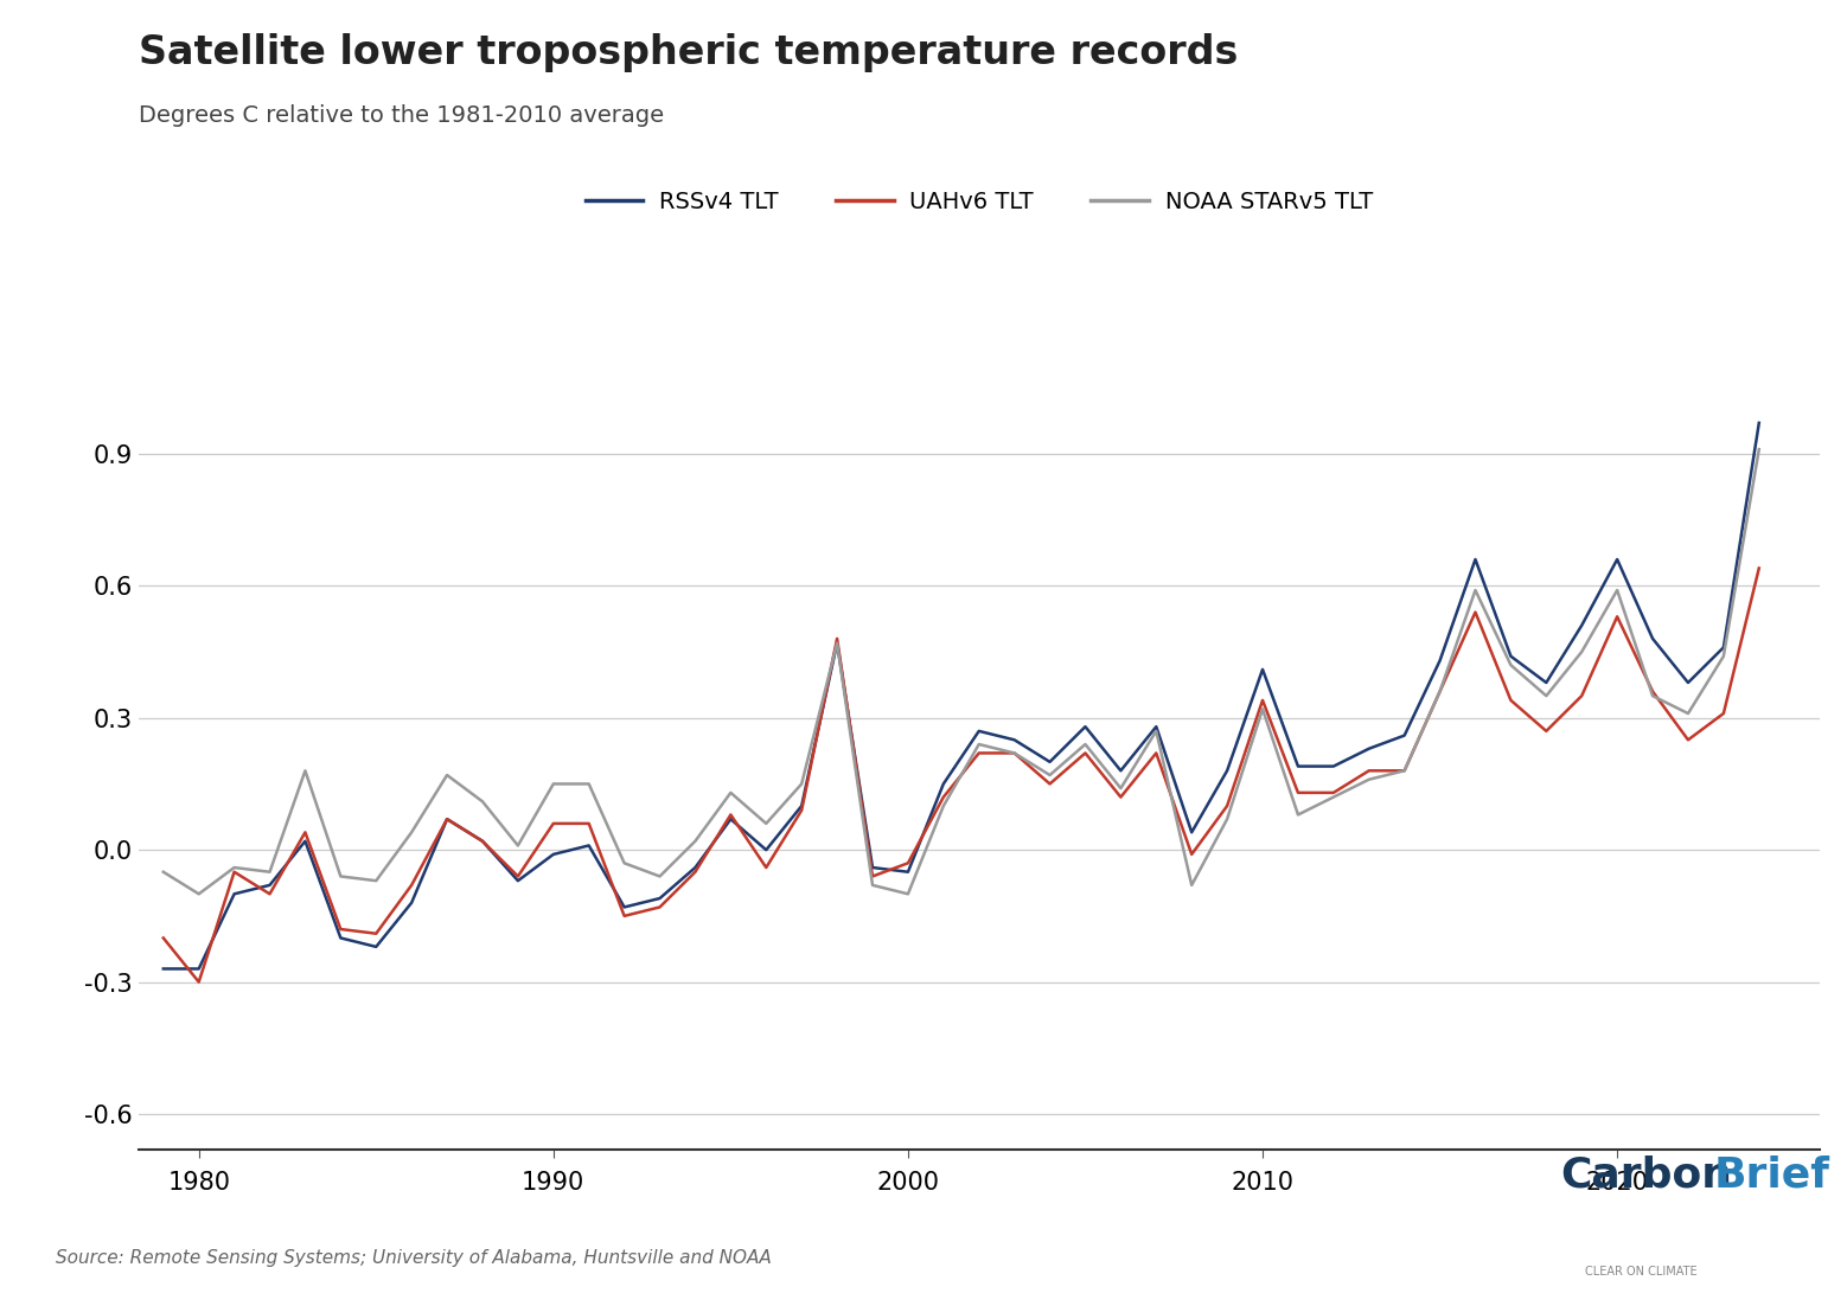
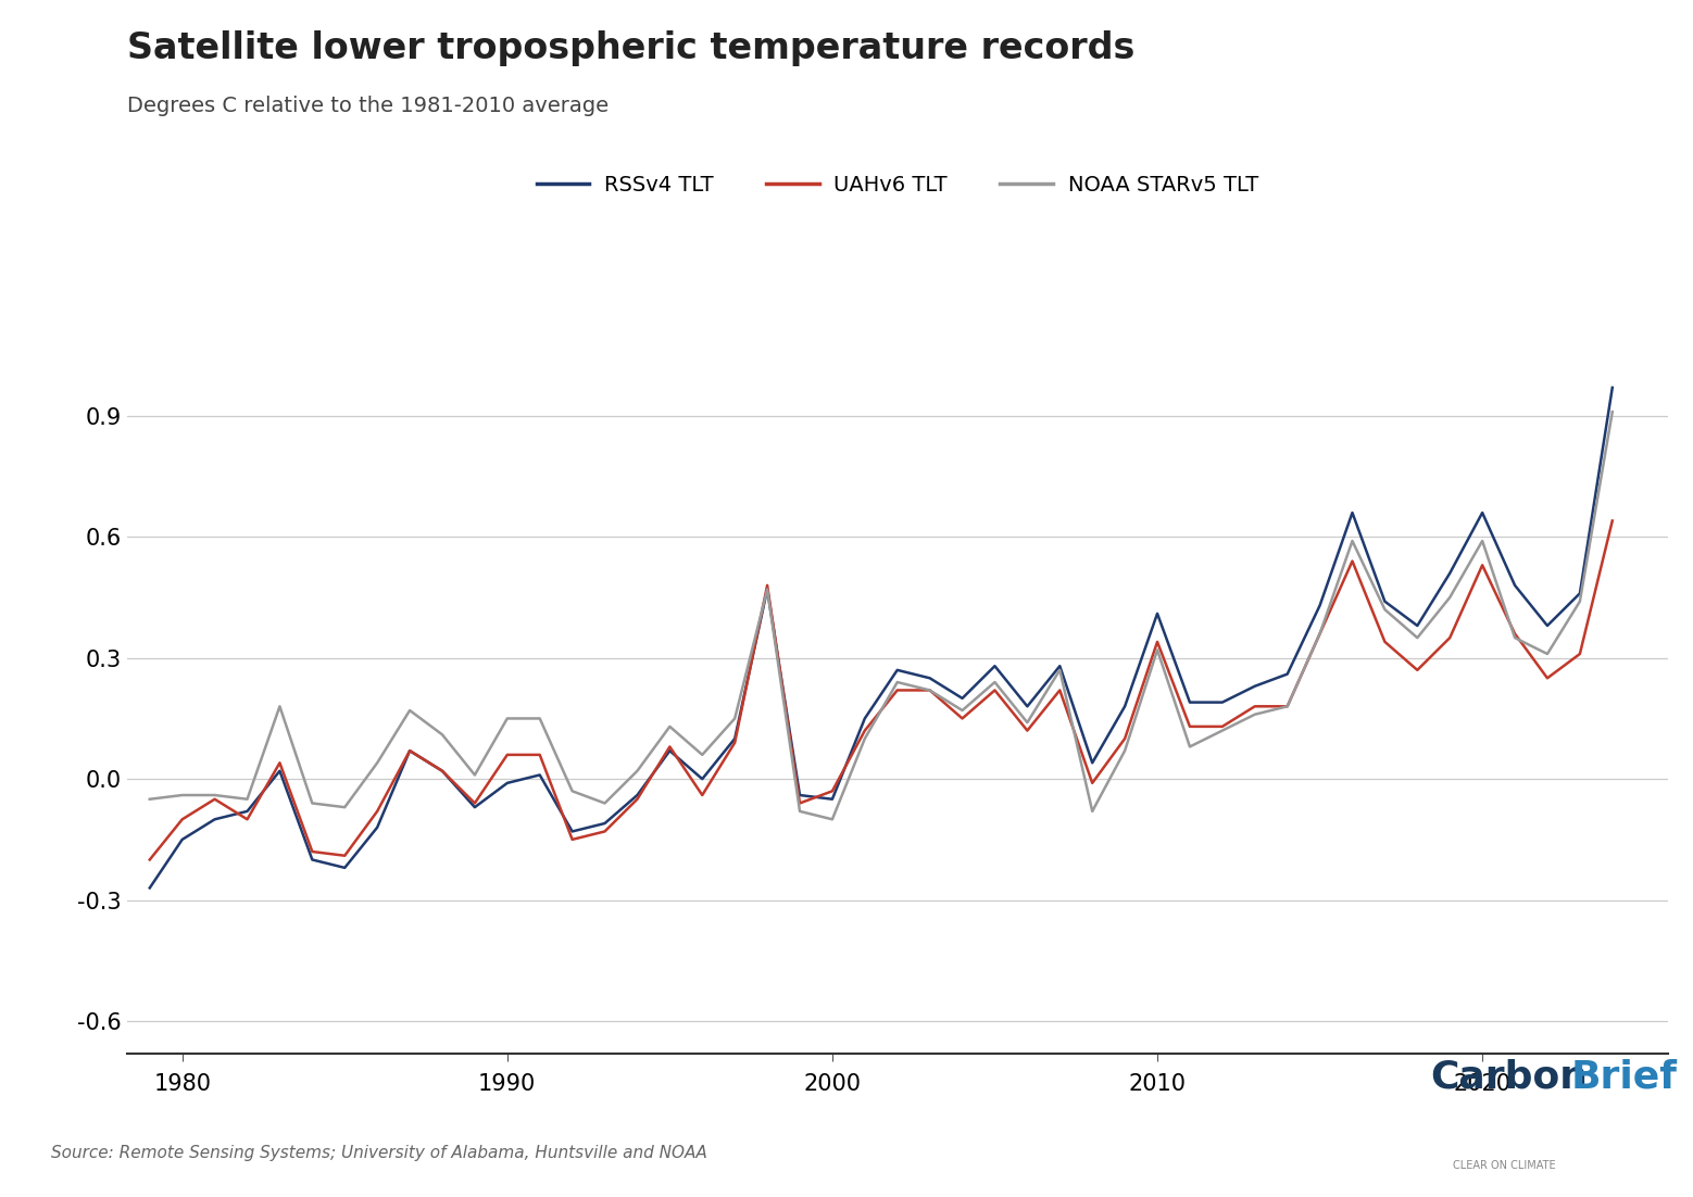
RSSv4 TLT/1980: -0.27 -> -0.15
UAHv6 TLT/1980: -0.30 -> -0.10
NOAA STARv5 TLT/1980: -0.10 -> -0.04
